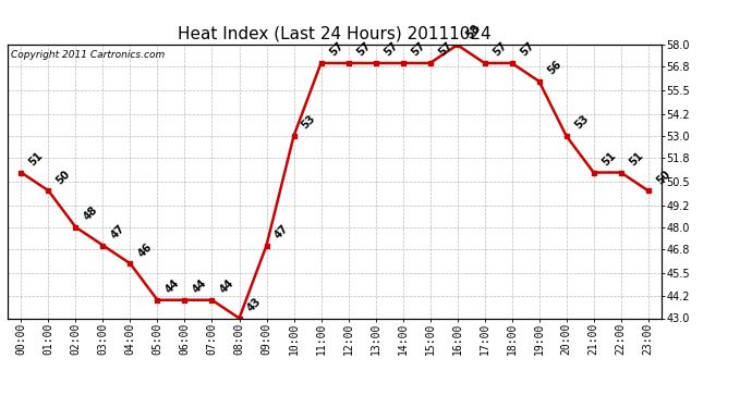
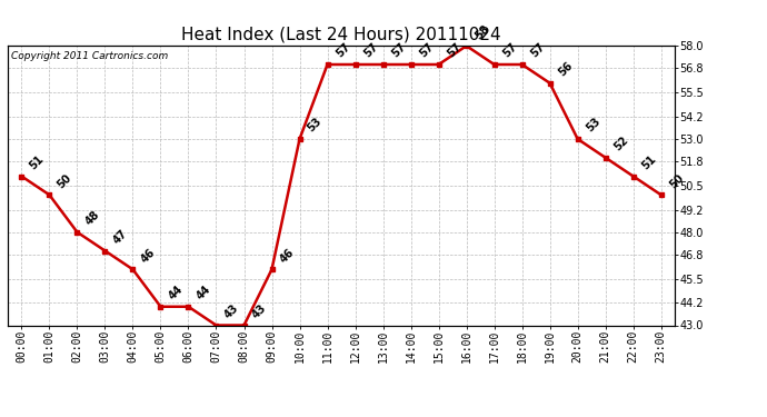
07:00: 44 -> 43
09:00: 47 -> 46
21:00: 51 -> 52
